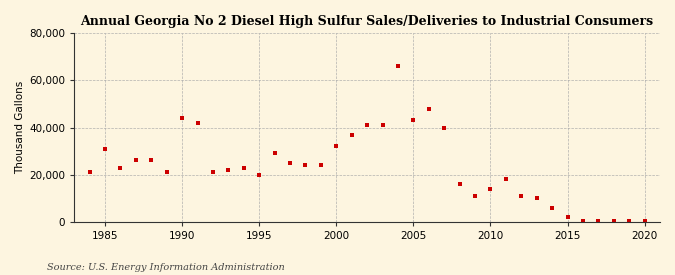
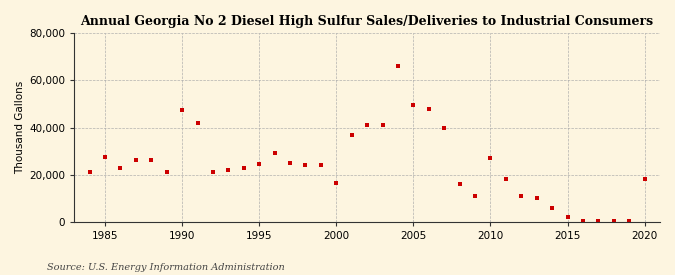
1985: 31,000 -> 27,500
1990: 44,000 -> 47,500
1995: 20,000 -> 24,500
2000: 32,000 -> 16,500
2005: 43,000 -> 49,500
2010: 14,000 -> 27,000
2020: 300 -> 18,000
